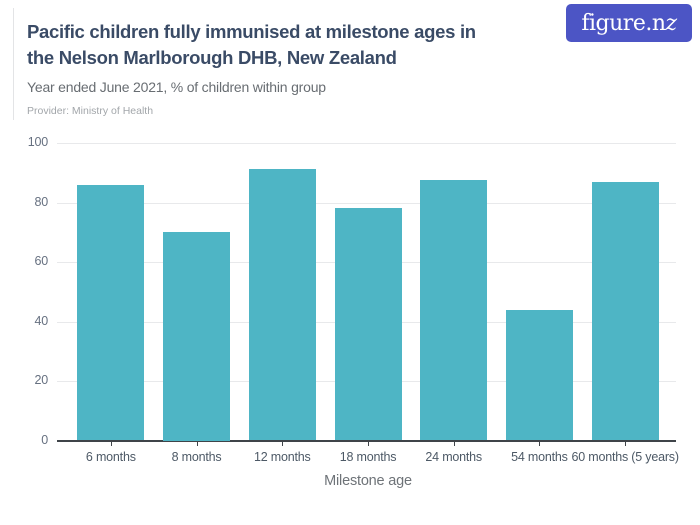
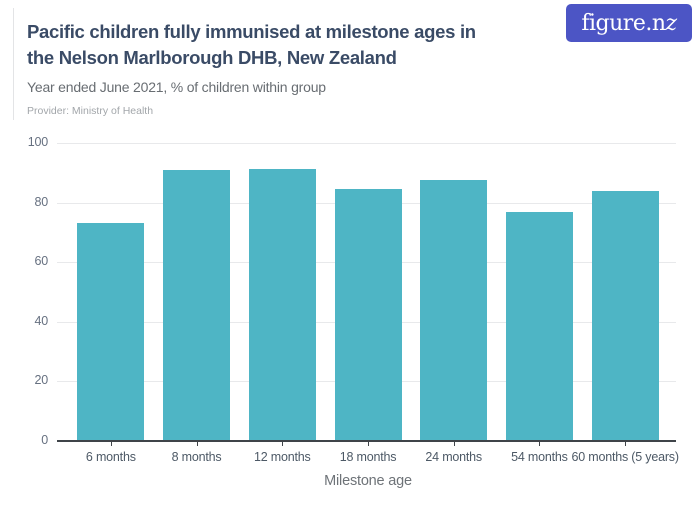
6 months: 86 -> 73
8 months: 70 -> 91
18 months: 78 -> 85
54 months: 44 -> 77
60 months (5 years): 87 -> 84
